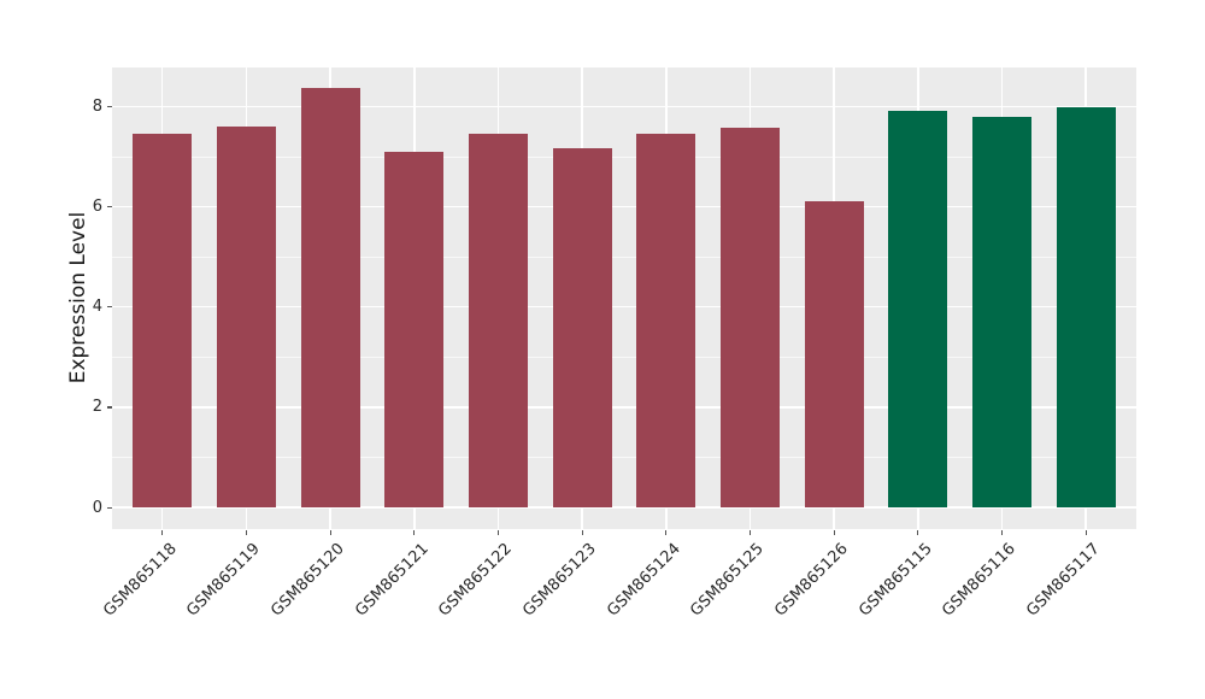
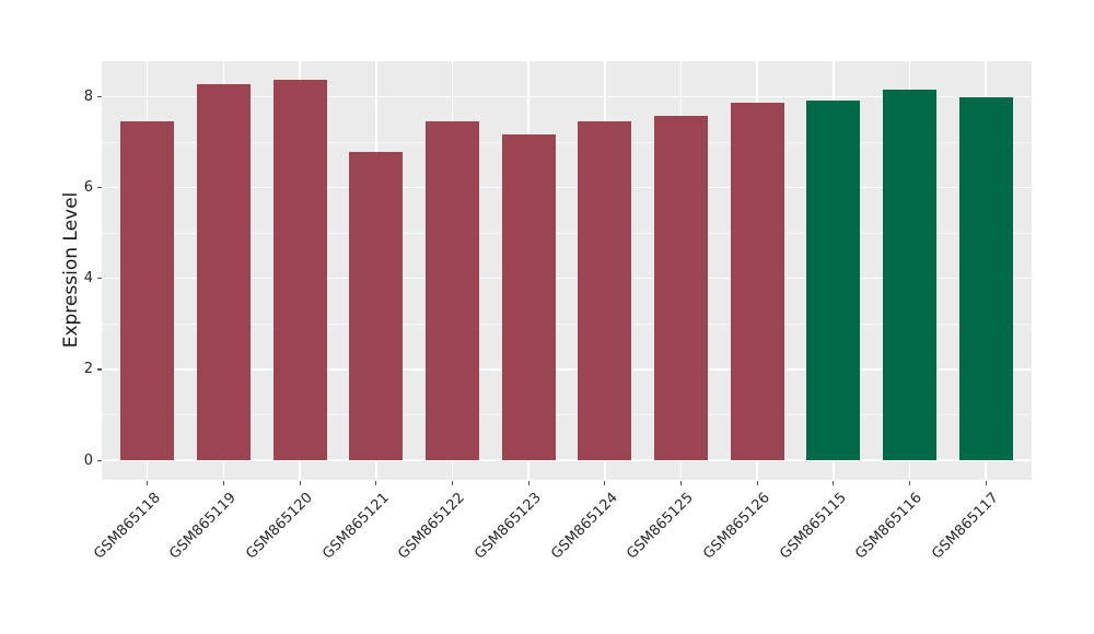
GSM865119: 7.6 -> 8.3
GSM865121: 7.1 -> 6.8
GSM865126: 6.1 -> 7.9
GSM865116: 7.8 -> 8.2
